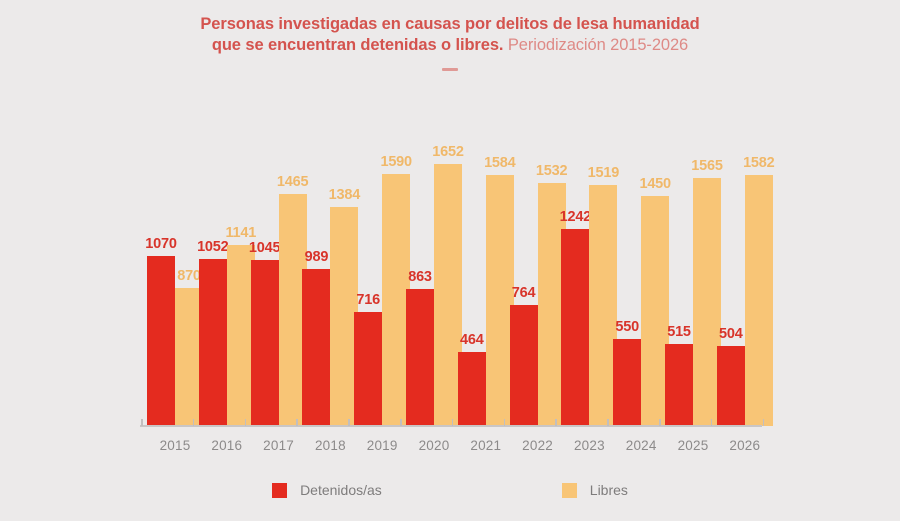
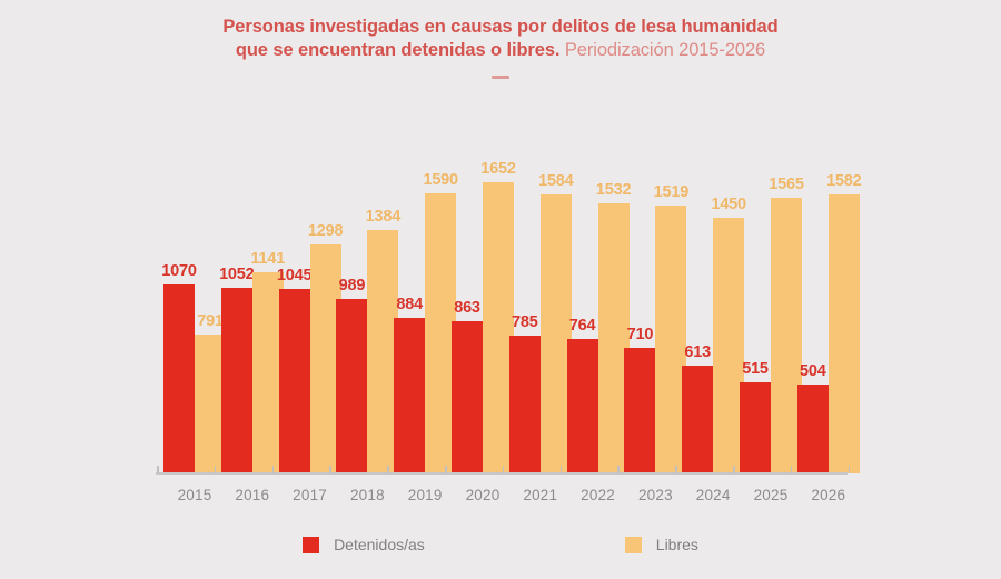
Libres/2015: 870 -> 791
Libres/2017: 1465 -> 1298
Detenidos/as/2019: 716 -> 884
Detenidos/as/2021: 464 -> 785
Detenidos/as/2023: 1242 -> 710
Detenidos/as/2024: 550 -> 613
